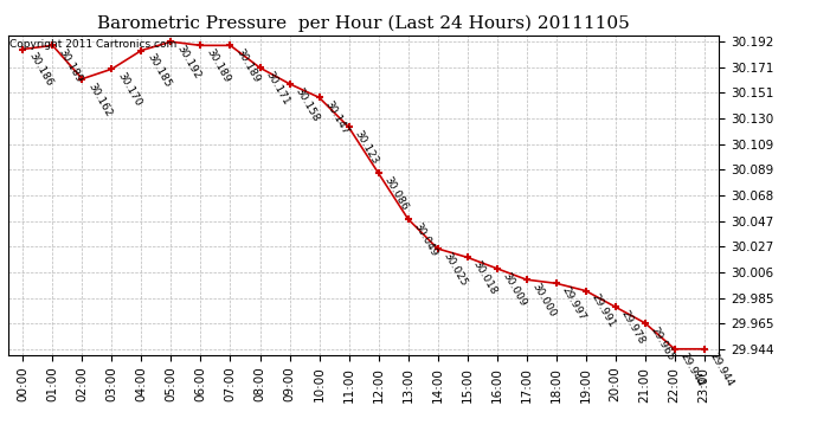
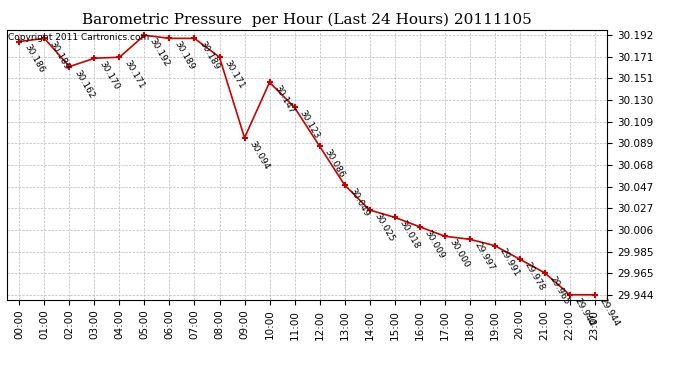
04:00: 30.185 -> 30.171
09:00: 30.158 -> 30.094
